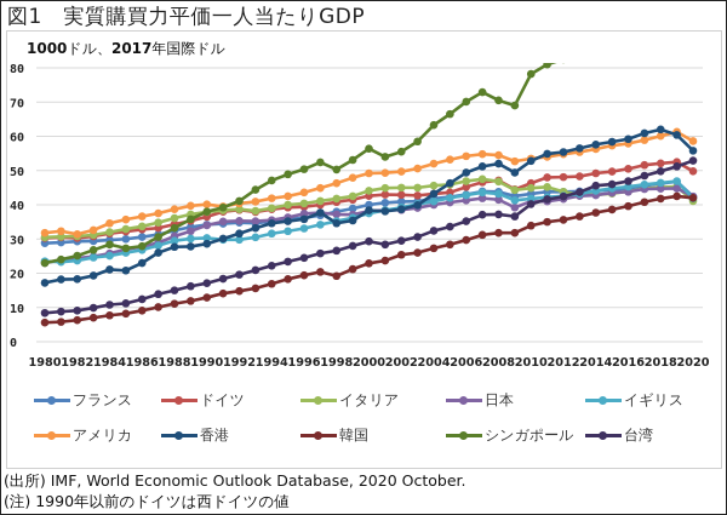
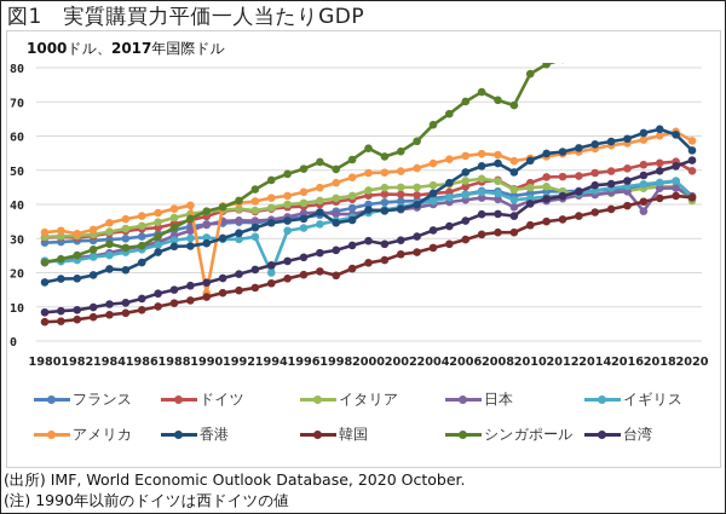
アメリカ/1990: 40 -> 14
イギリス/1994: 32 -> 20
日本/2017: 45 -> 38
